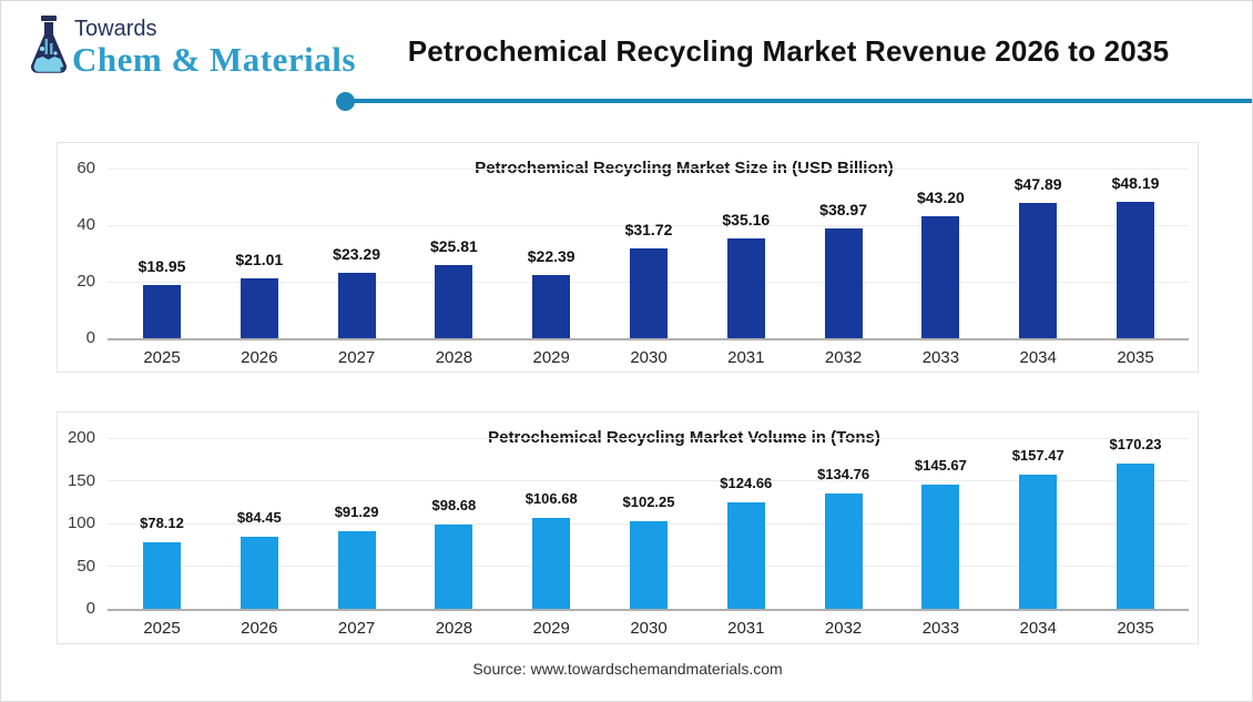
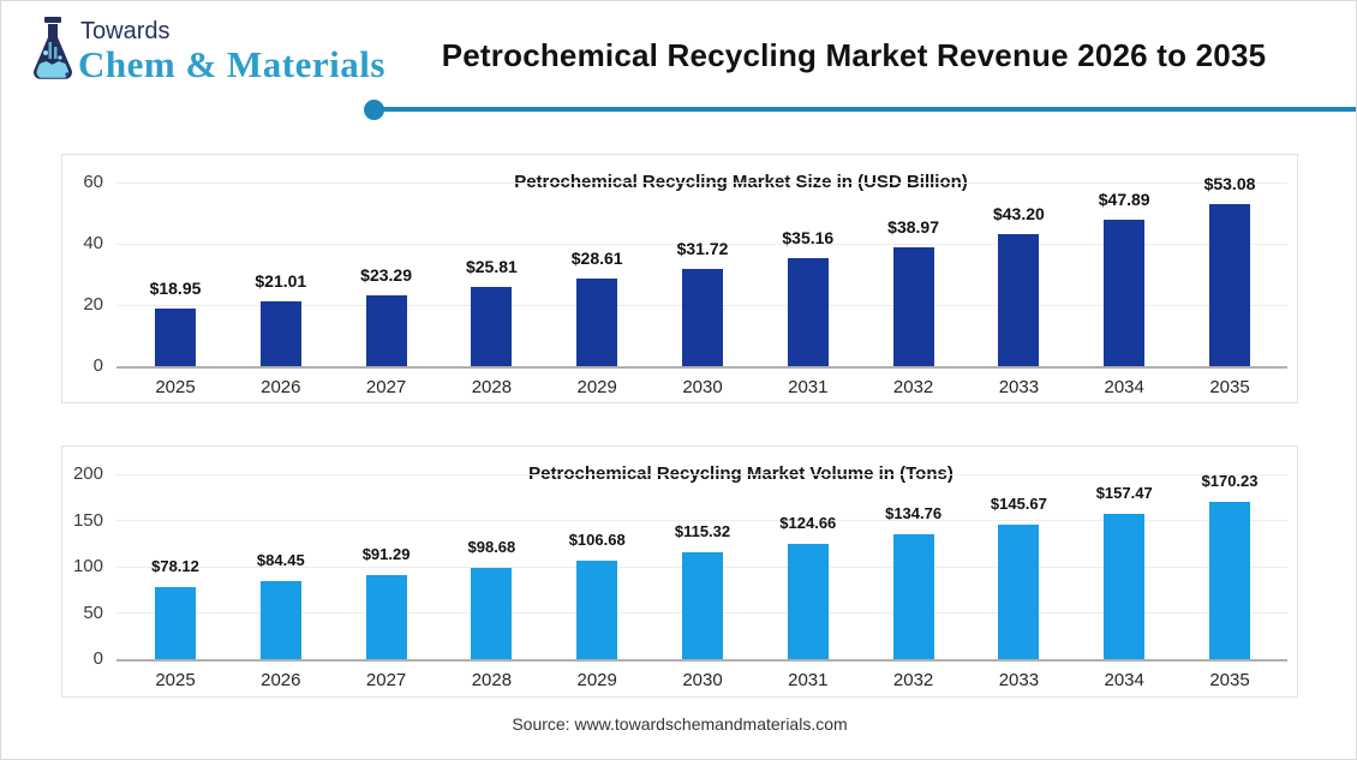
Petrochemical Recycling Market Size in (USD Billion)/2029: $22.39 -> $28.61
Petrochemical Recycling Market Size in (USD Billion)/2035: $48.19 -> $53.08
Petrochemical Recycling Market Volume in (Tons)/2030: $102.25 -> $115.32
